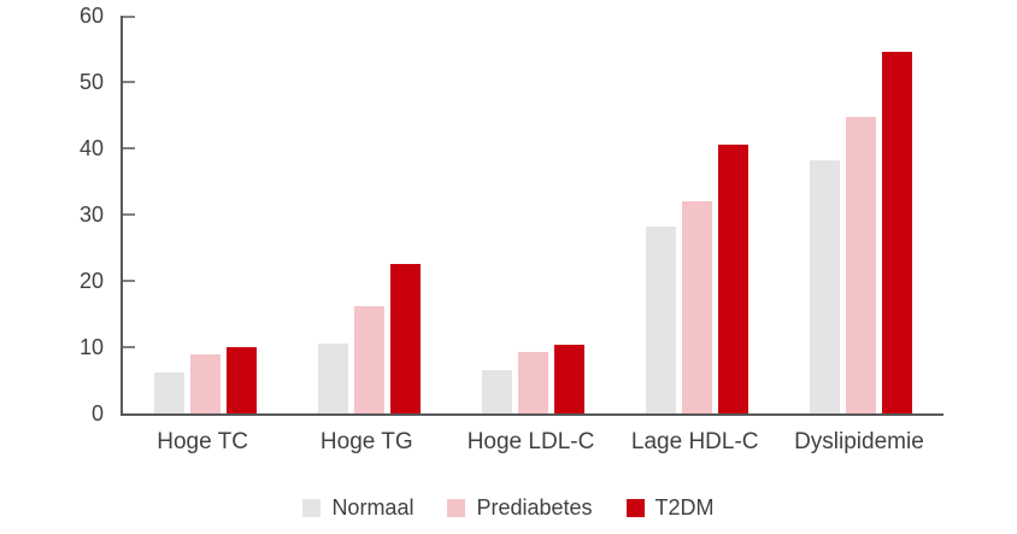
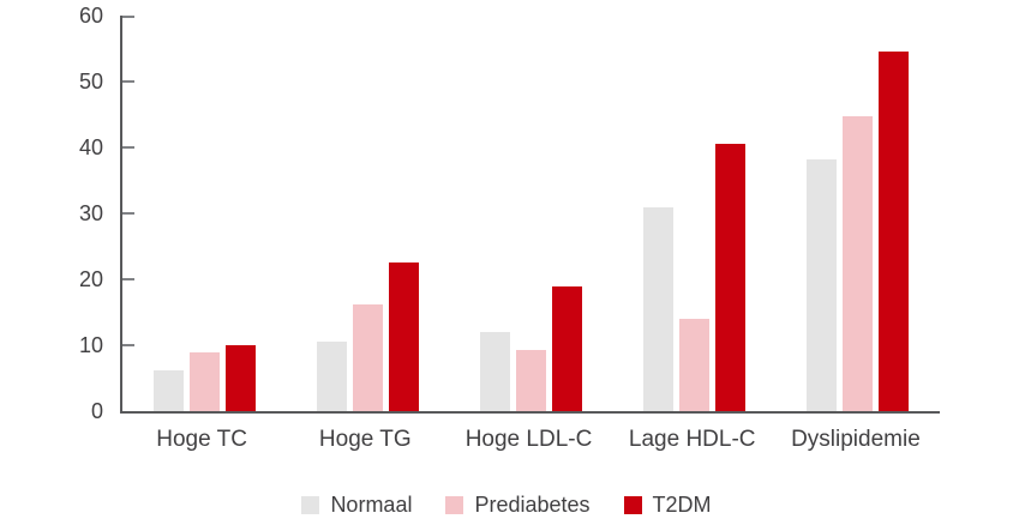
Normaal/Hoge LDL-C: 7 -> 12
T2DM/Hoge LDL-C: 10 -> 19
Normaal/Lage HDL-C: 28 -> 31
Prediabetes/Lage HDL-C: 32 -> 14
